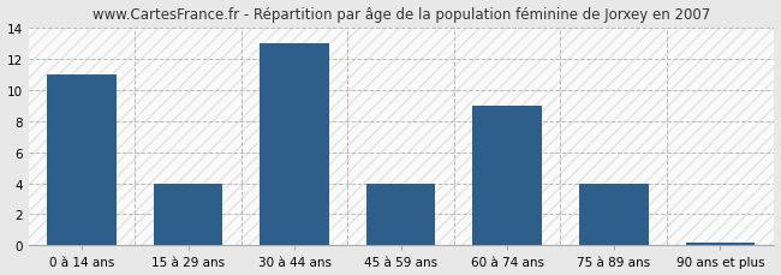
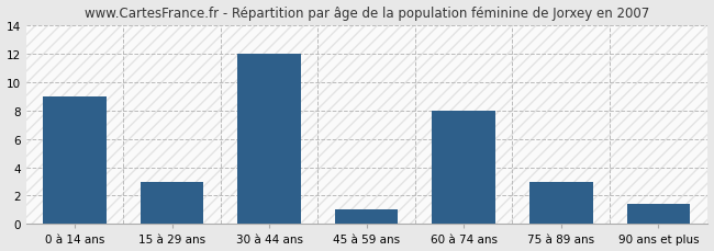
0 à 14 ans: 11.0 -> 9.0
15 à 29 ans: 4.0 -> 3.0
30 à 44 ans: 13.0 -> 12.0
45 à 59 ans: 4.0 -> 1.0
60 à 74 ans: 9.0 -> 8.0
75 à 89 ans: 4.0 -> 3.0
90 ans et plus: 0.2 -> 1.4
